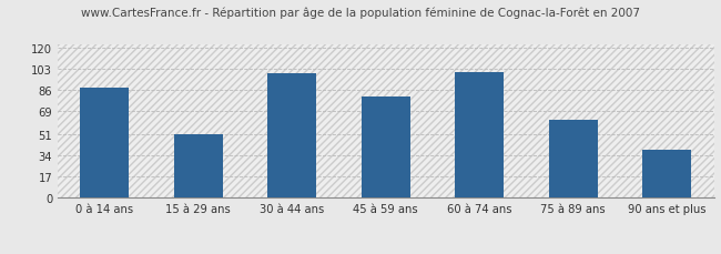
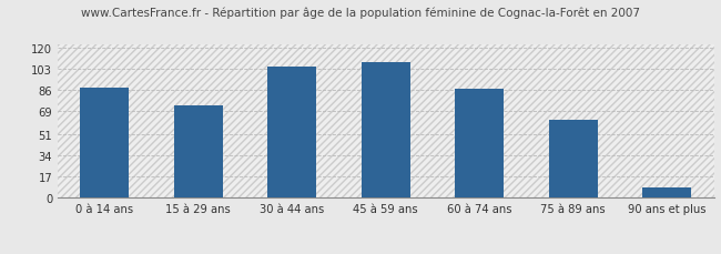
15 à 29 ans: 51 -> 74
30 à 44 ans: 99 -> 105
45 à 59 ans: 81 -> 108
60 à 74 ans: 100 -> 87
90 ans et plus: 38 -> 8
